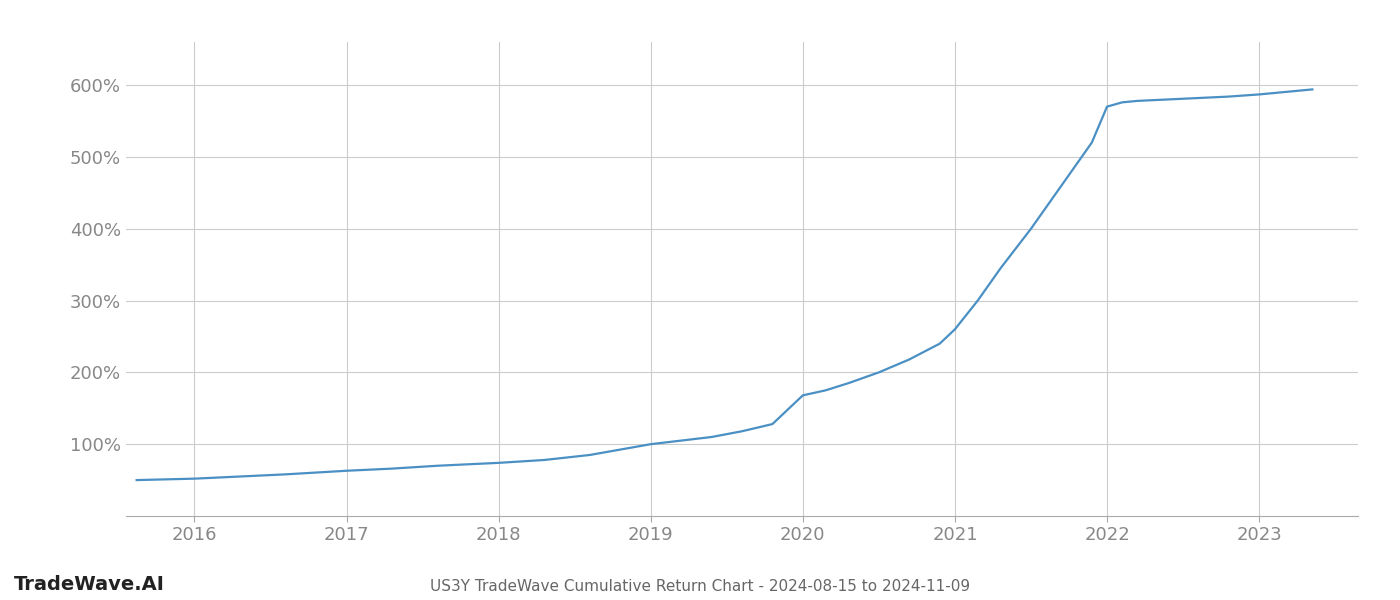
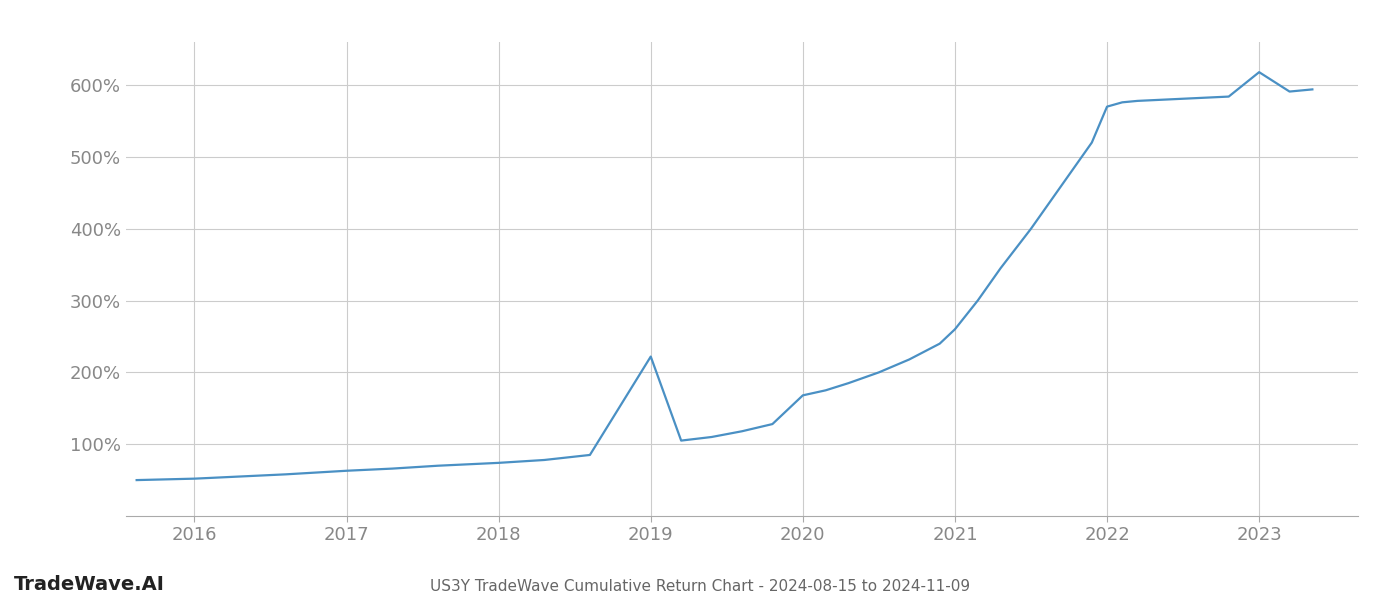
2019: 100% -> 222%
2023: 587% -> 618%
